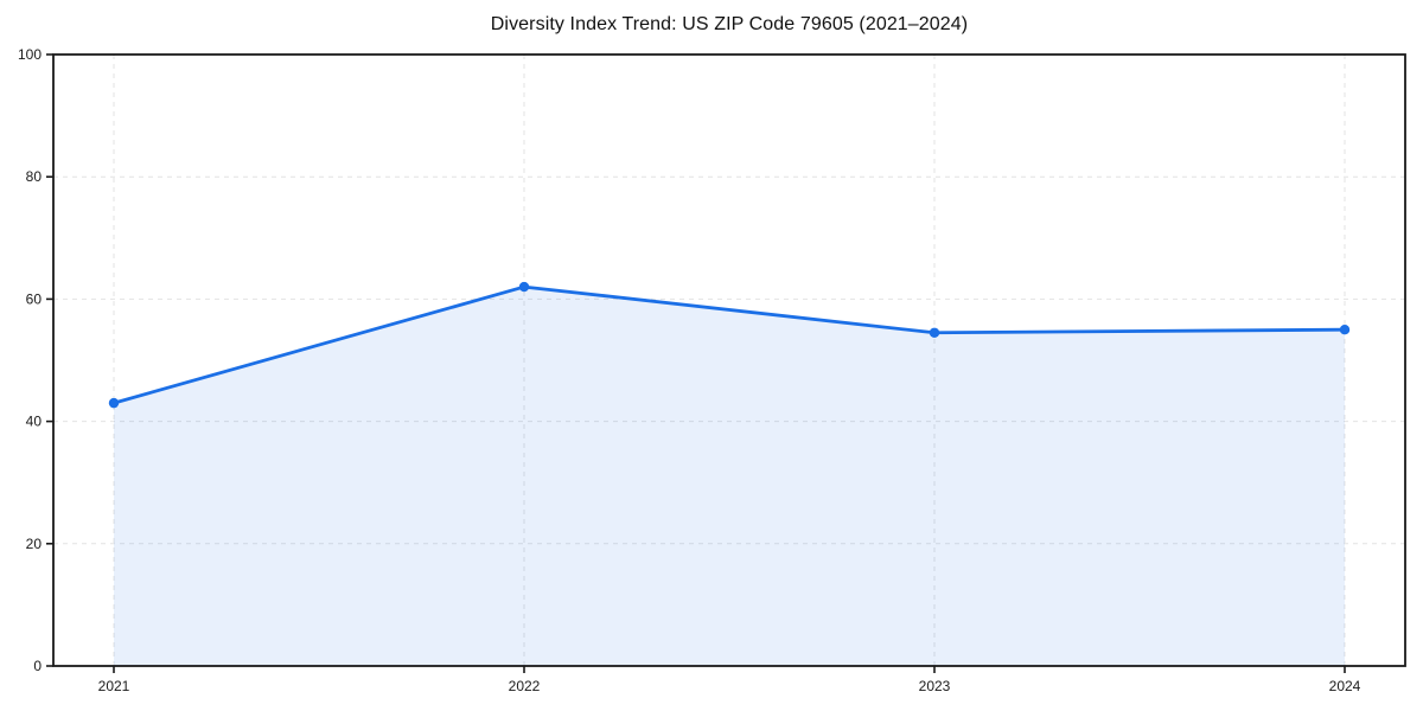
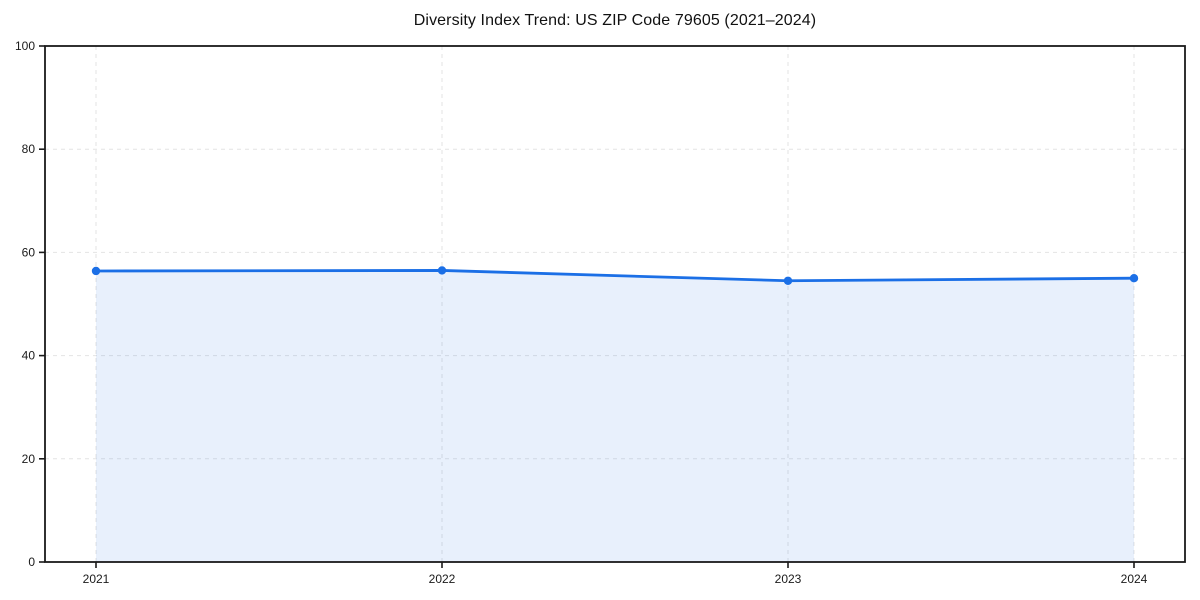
2021: 43 -> 56
2022: 62 -> 56
